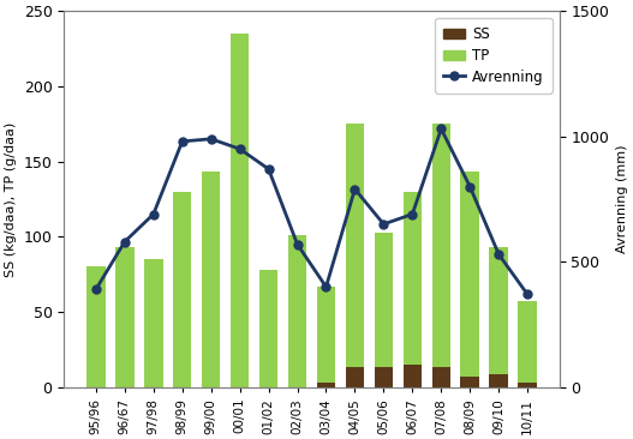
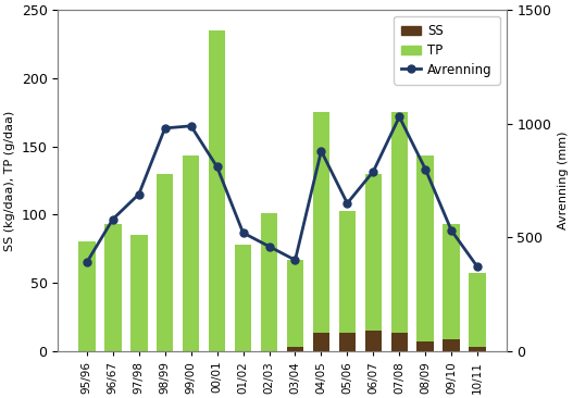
Avrenning/00/01: 950 -> 810
Avrenning/01/02: 870 -> 520
Avrenning/02/03: 570 -> 460
Avrenning/04/05: 790 -> 880
Avrenning/06/07: 690 -> 790
